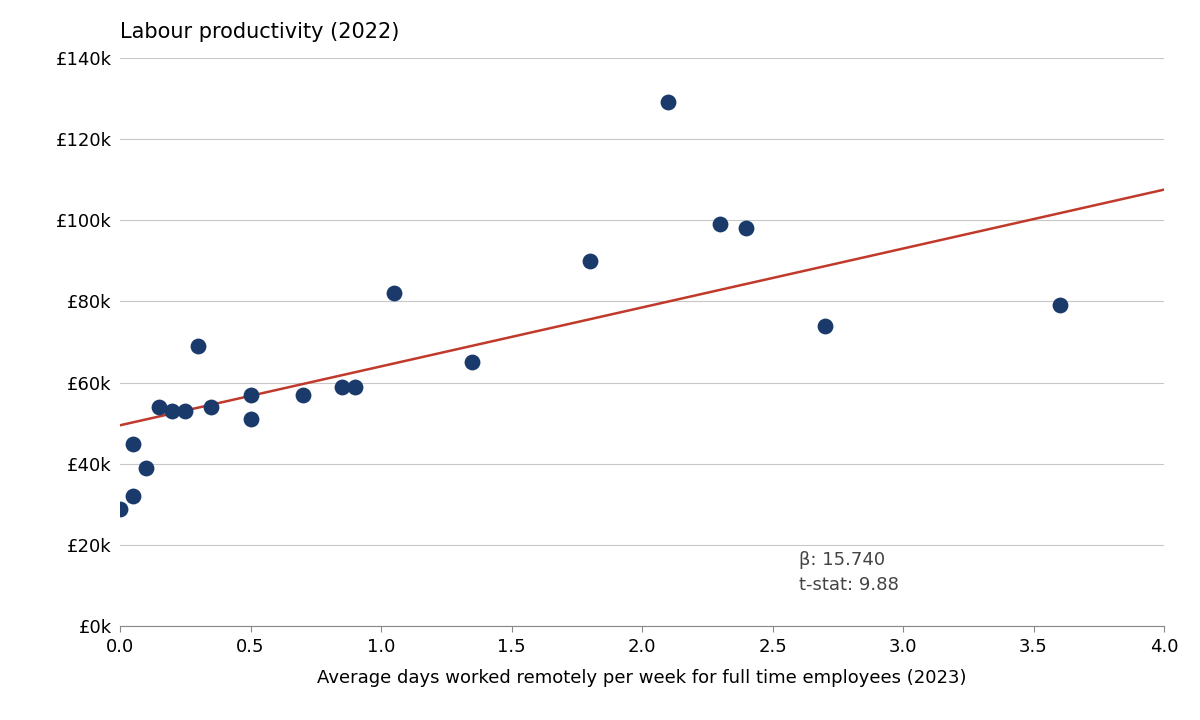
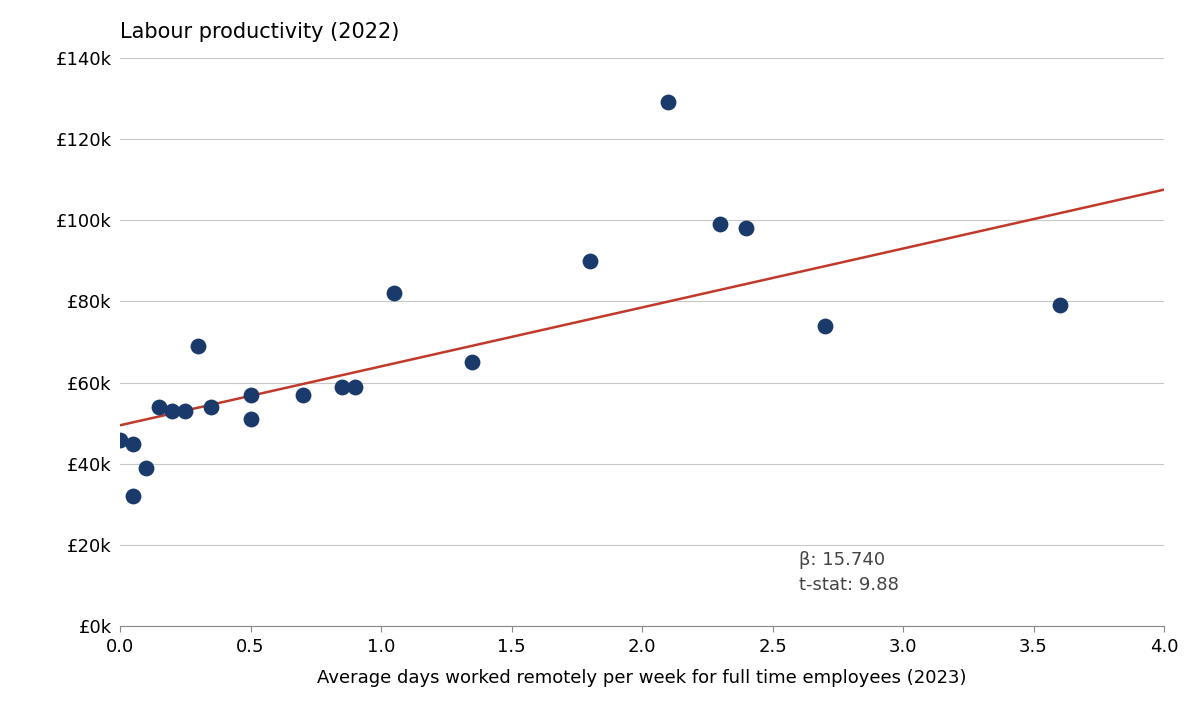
0.0: £29k -> £46k
